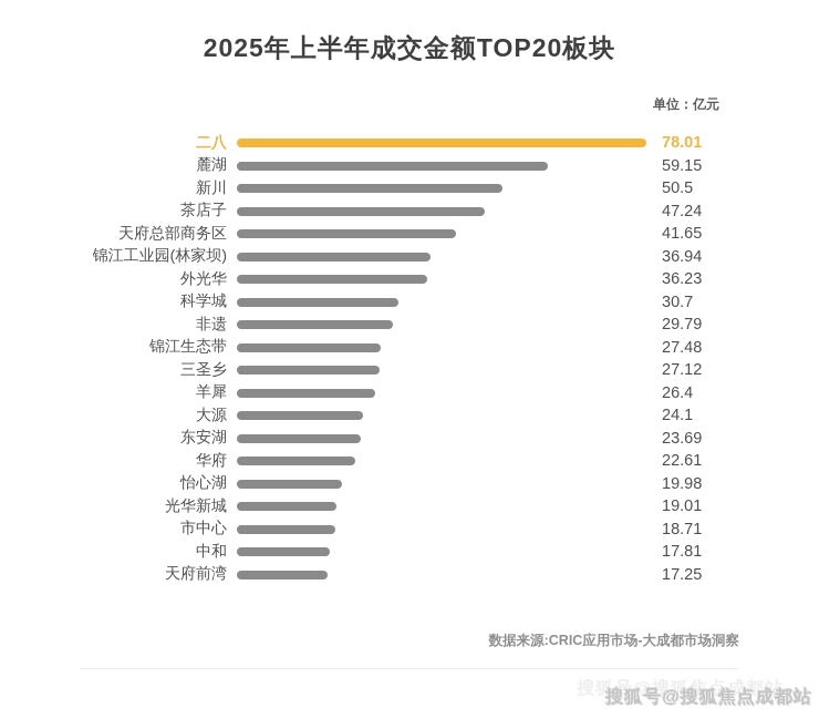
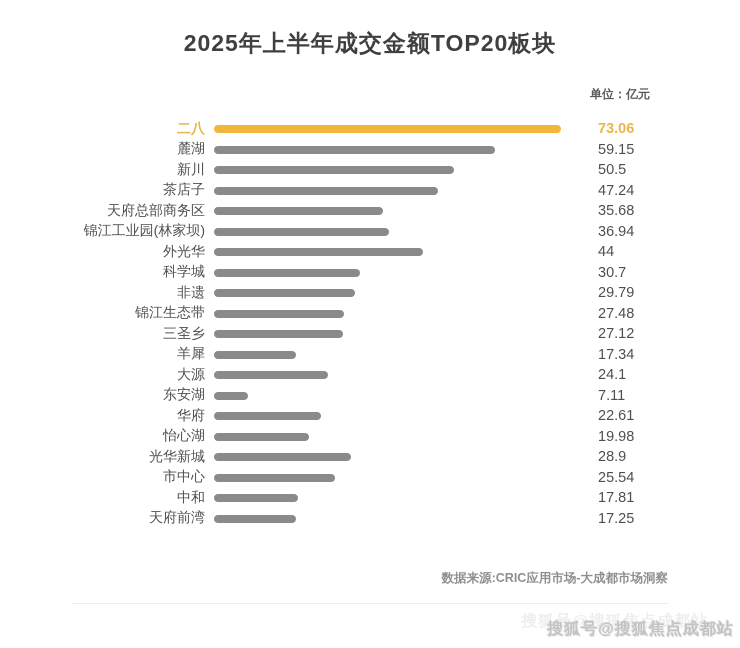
二八: 78.01 -> 73.06
天府总部商务区: 41.65 -> 35.68
外光华: 36.23 -> 44
羊犀: 26.4 -> 17.34
东安湖: 23.69 -> 7.11
光华新城: 19.01 -> 28.9
市中心: 18.71 -> 25.54
